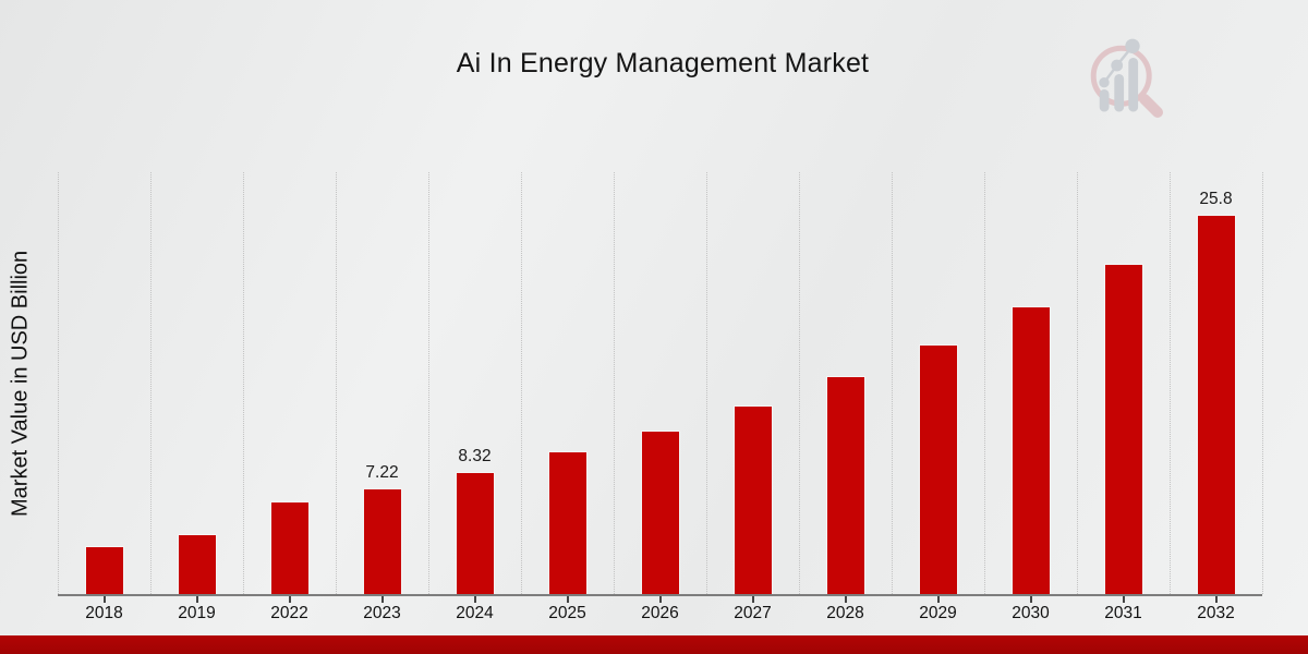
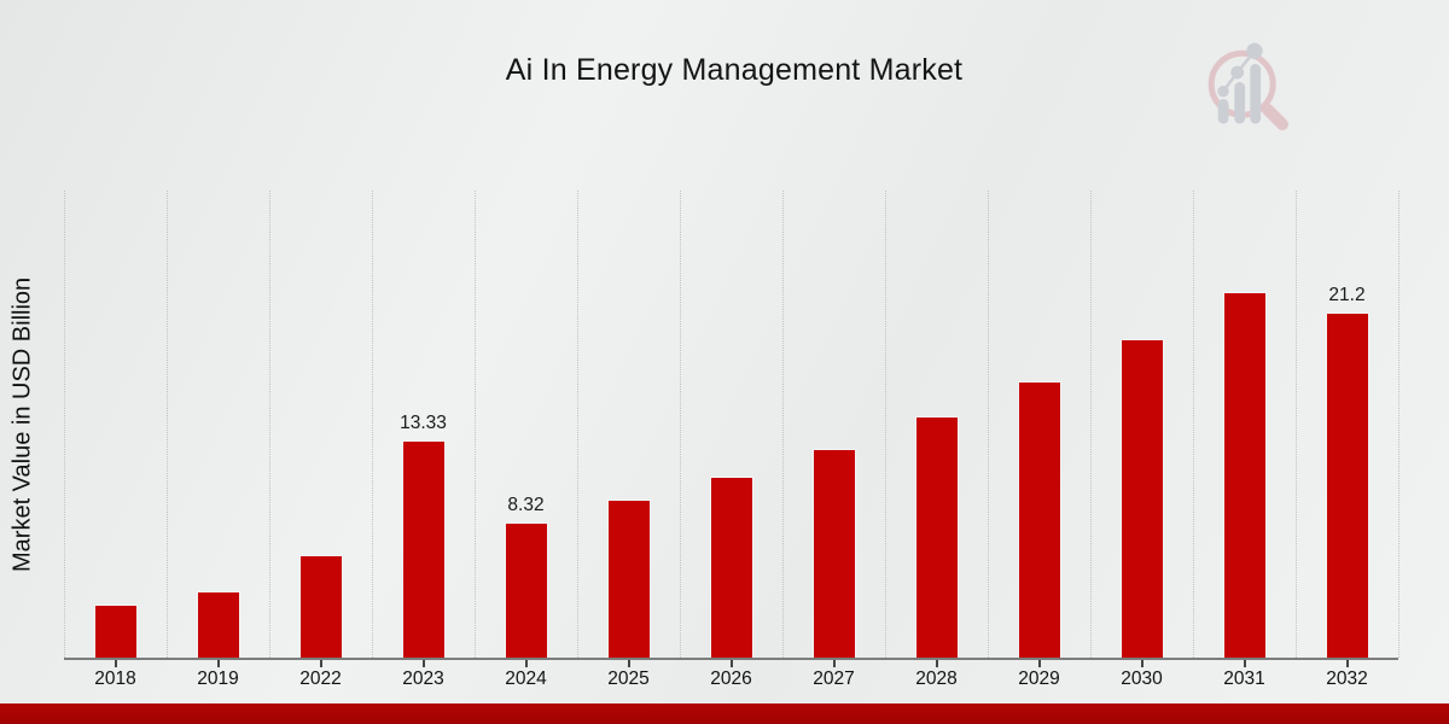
2023: 7.22 -> 13.33
2032: 25.8 -> 21.2
